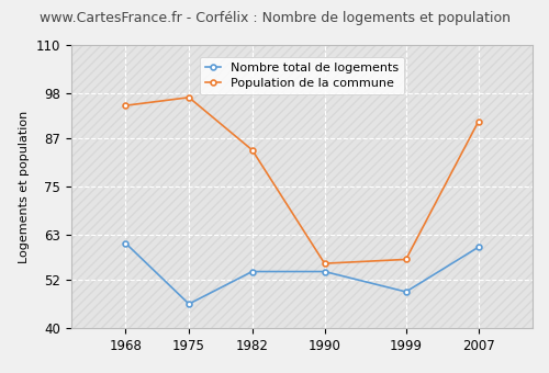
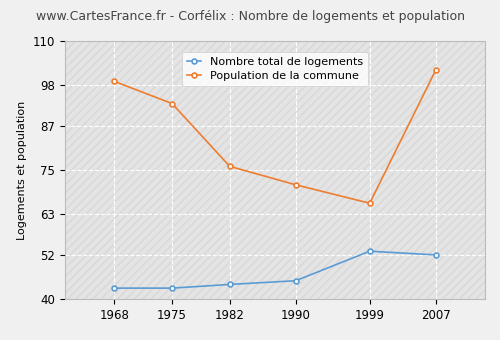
Nombre total de logements/1968: 61 -> 43
Population de la commune/1968: 95 -> 99
Nombre total de logements/1975: 46 -> 43
Population de la commune/1975: 97 -> 93
Nombre total de logements/1982: 54 -> 44
Population de la commune/1982: 84 -> 76
Nombre total de logements/1990: 54 -> 45
Population de la commune/1990: 56 -> 71
Nombre total de logements/1999: 49 -> 53
Population de la commune/1999: 57 -> 66
Nombre total de logements/2007: 60 -> 52
Population de la commune/2007: 91 -> 102
